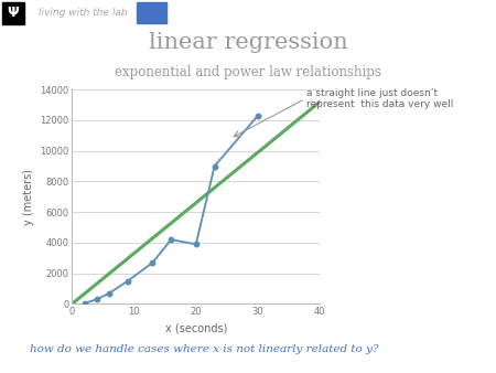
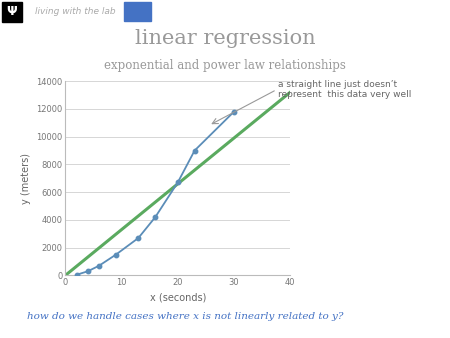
20: 3900 -> 6700
30: 12300 -> 11800
